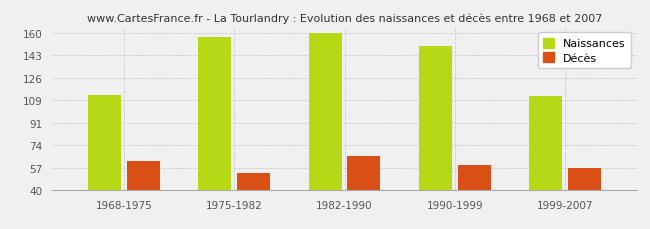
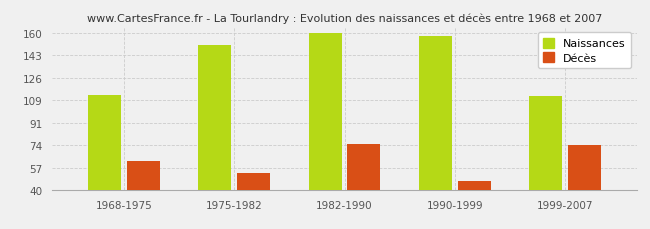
Naissances/1975-1982: 157 -> 151
Décès/1982-1990: 66 -> 75
Naissances/1990-1999: 150 -> 158
Décès/1990-1999: 59 -> 47
Décès/1999-2007: 57 -> 74
